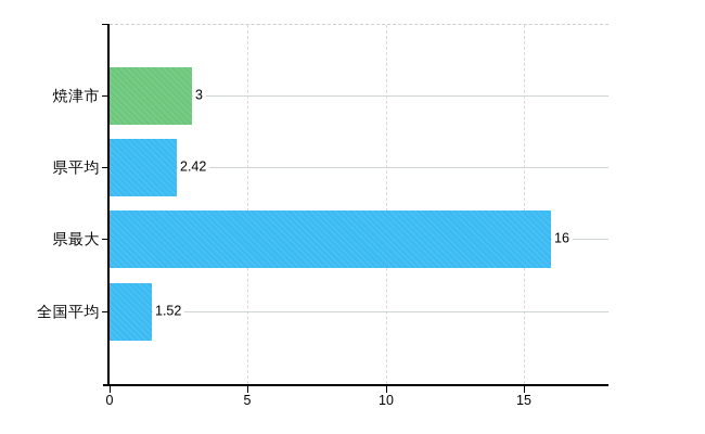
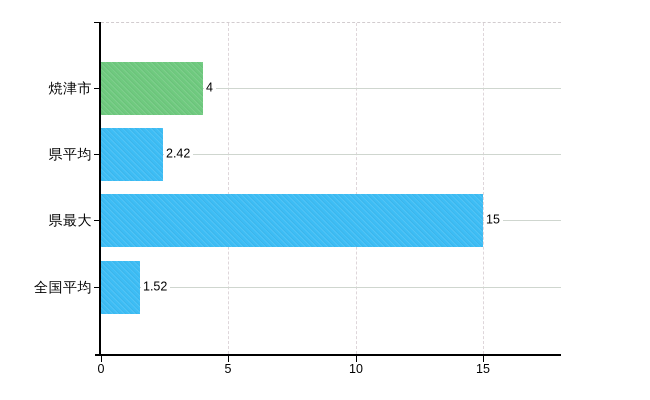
焼津市: 3 -> 4
県最大: 16 -> 15
